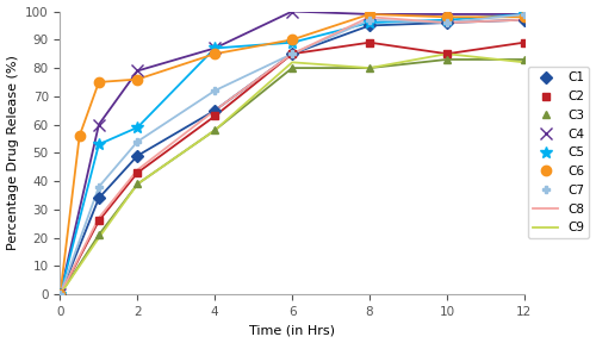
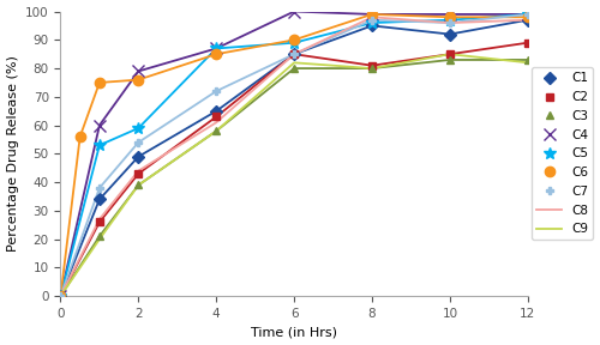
C8/4: 65 -> 61
C2/8: 89 -> 81
C1/10: 96 -> 92
